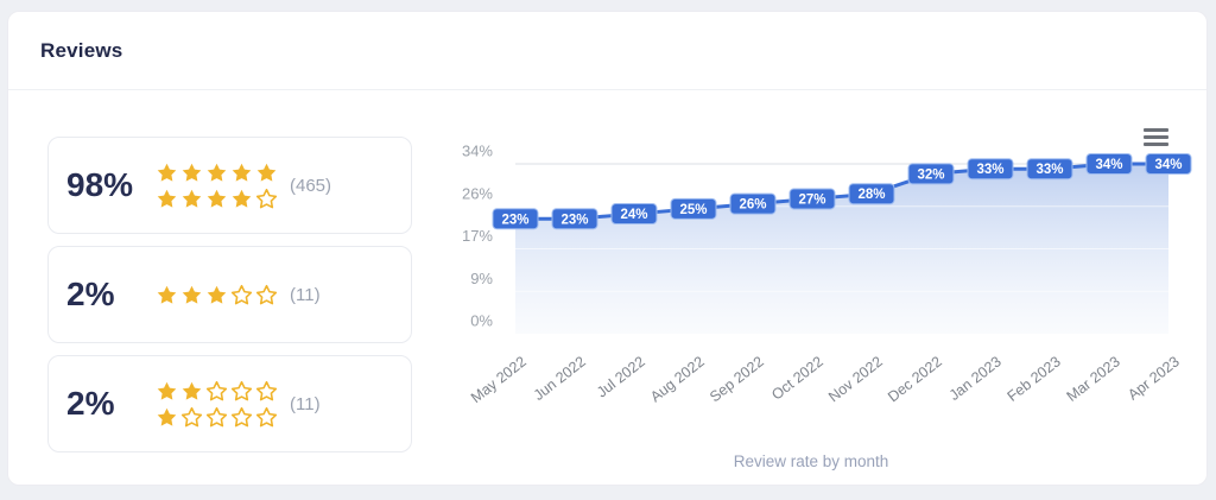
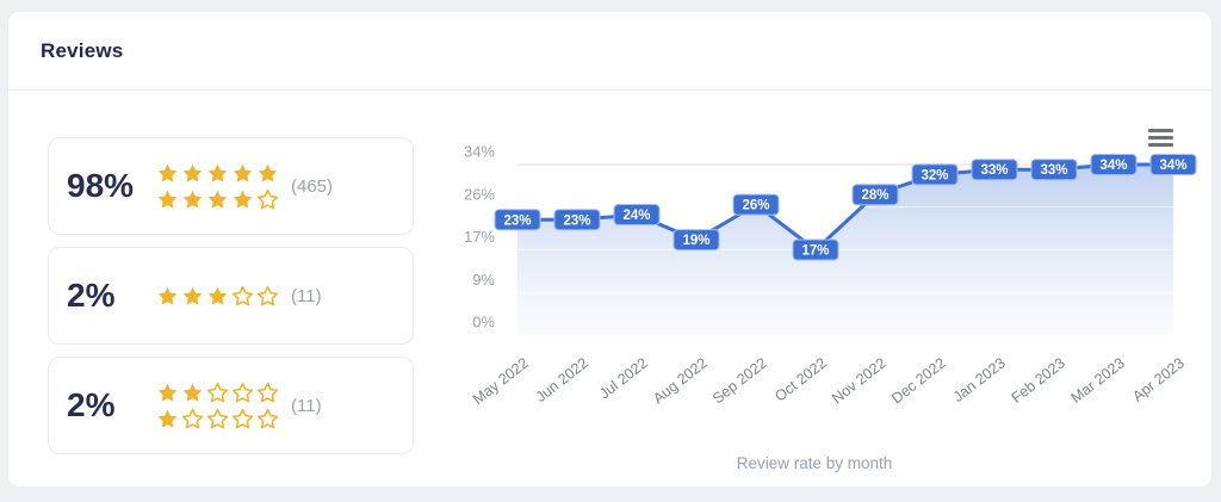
Aug 2022: 25% -> 19%
Oct 2022: 27% -> 17%
